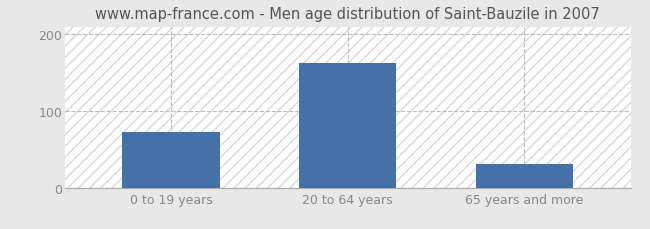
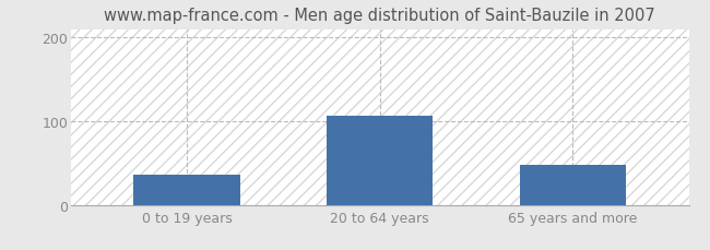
0 to 19 years: 72 -> 36
20 to 64 years: 163 -> 106
65 years and more: 31 -> 48
